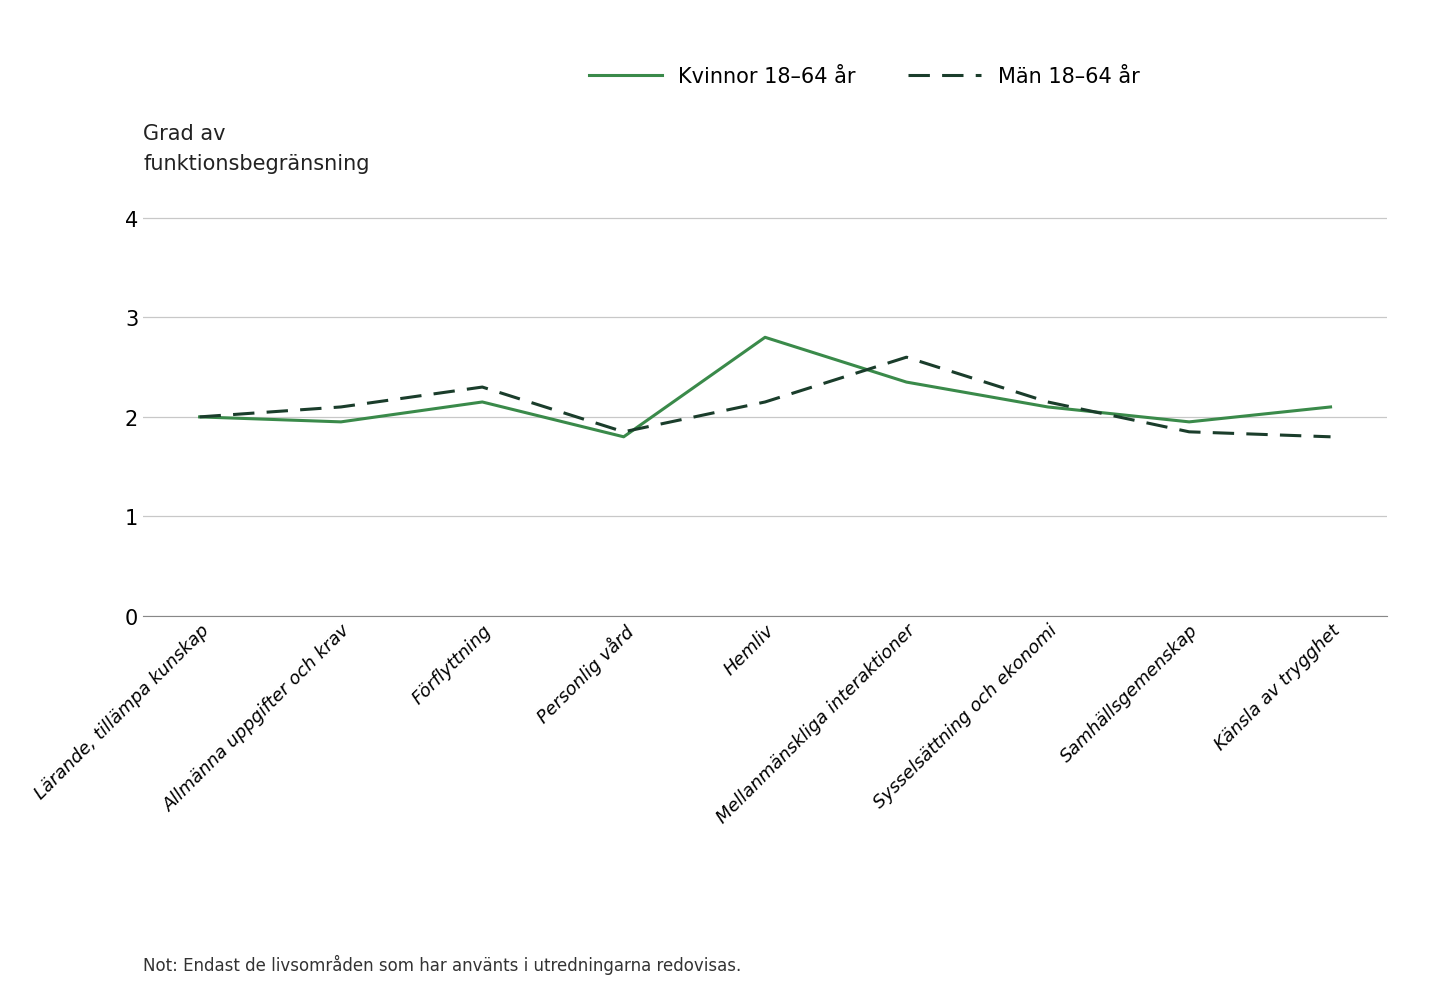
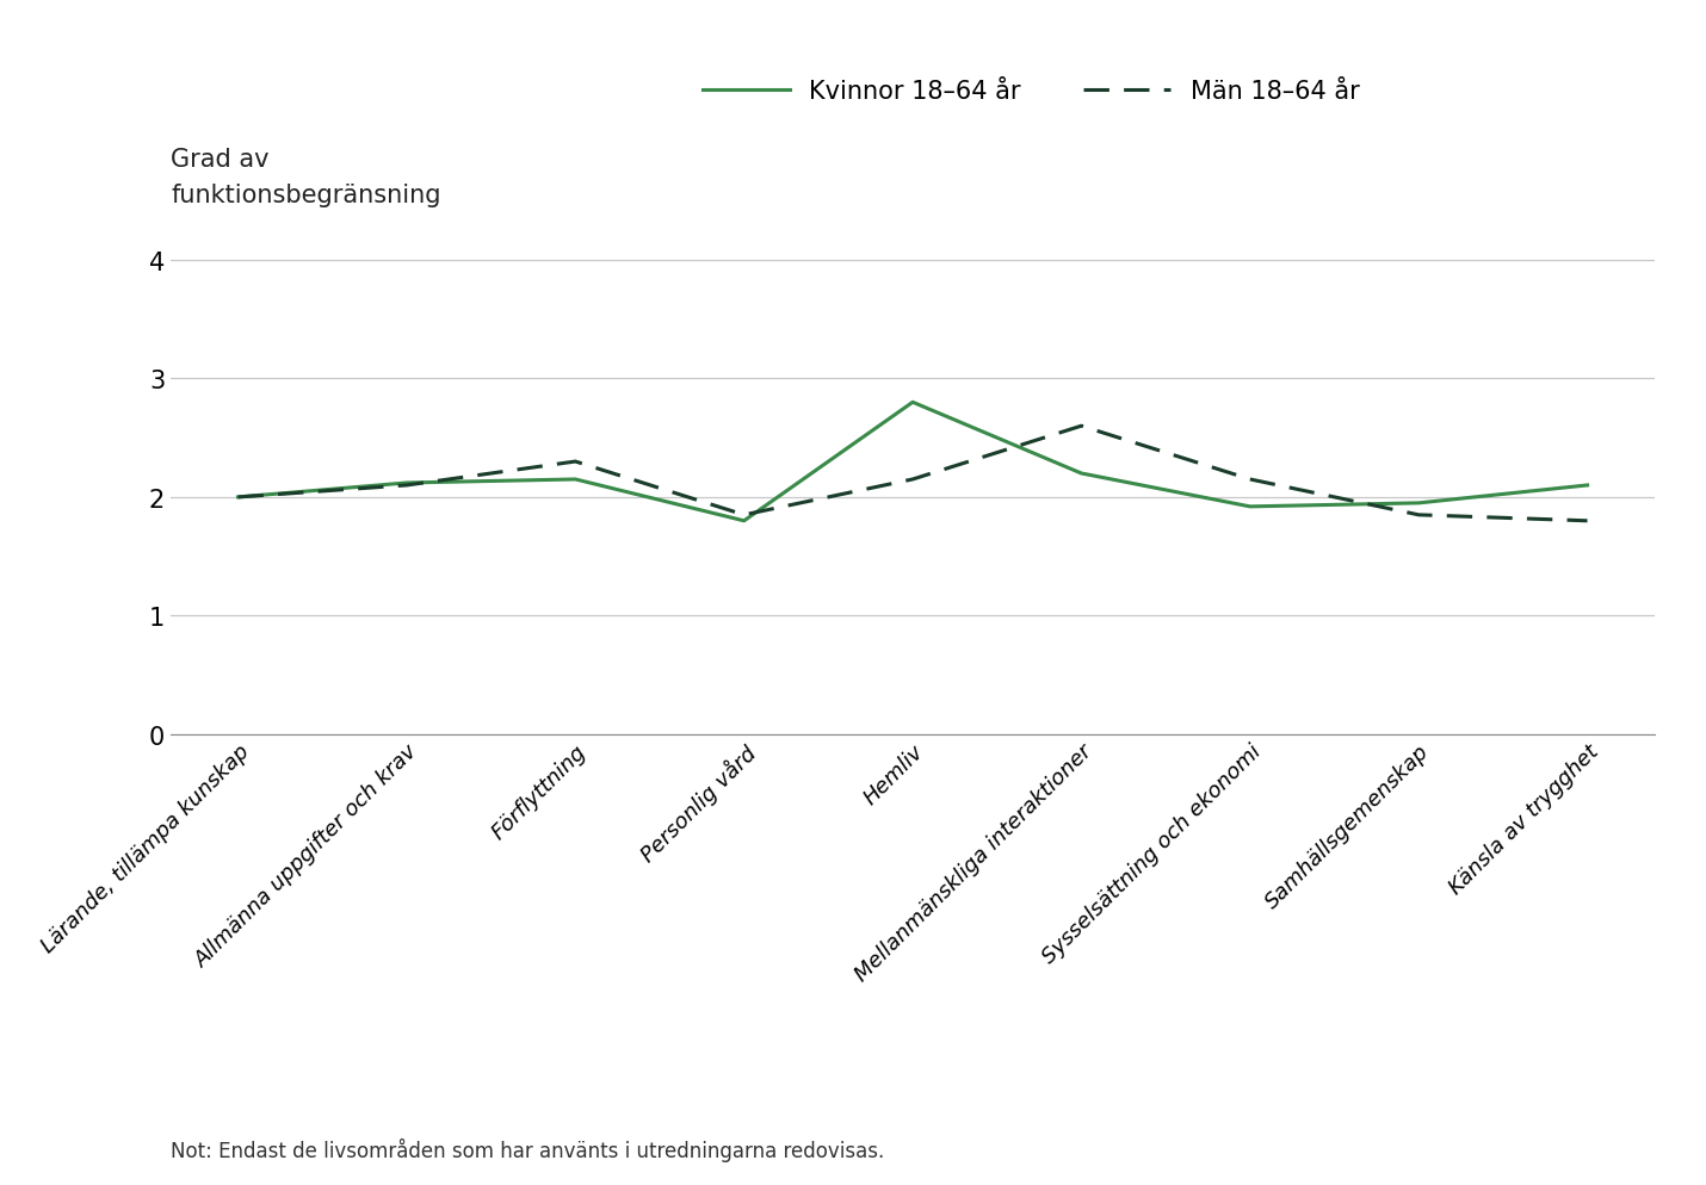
Kvinnor 18–64 år/Allmänna uppgifter och krav: 1.95 -> 2.12
Kvinnor 18–64 år/Mellanmänskliga interaktioner: 2.35 -> 2.20
Kvinnor 18–64 år/Sysselsättning och ekonomi: 2.10 -> 1.92
